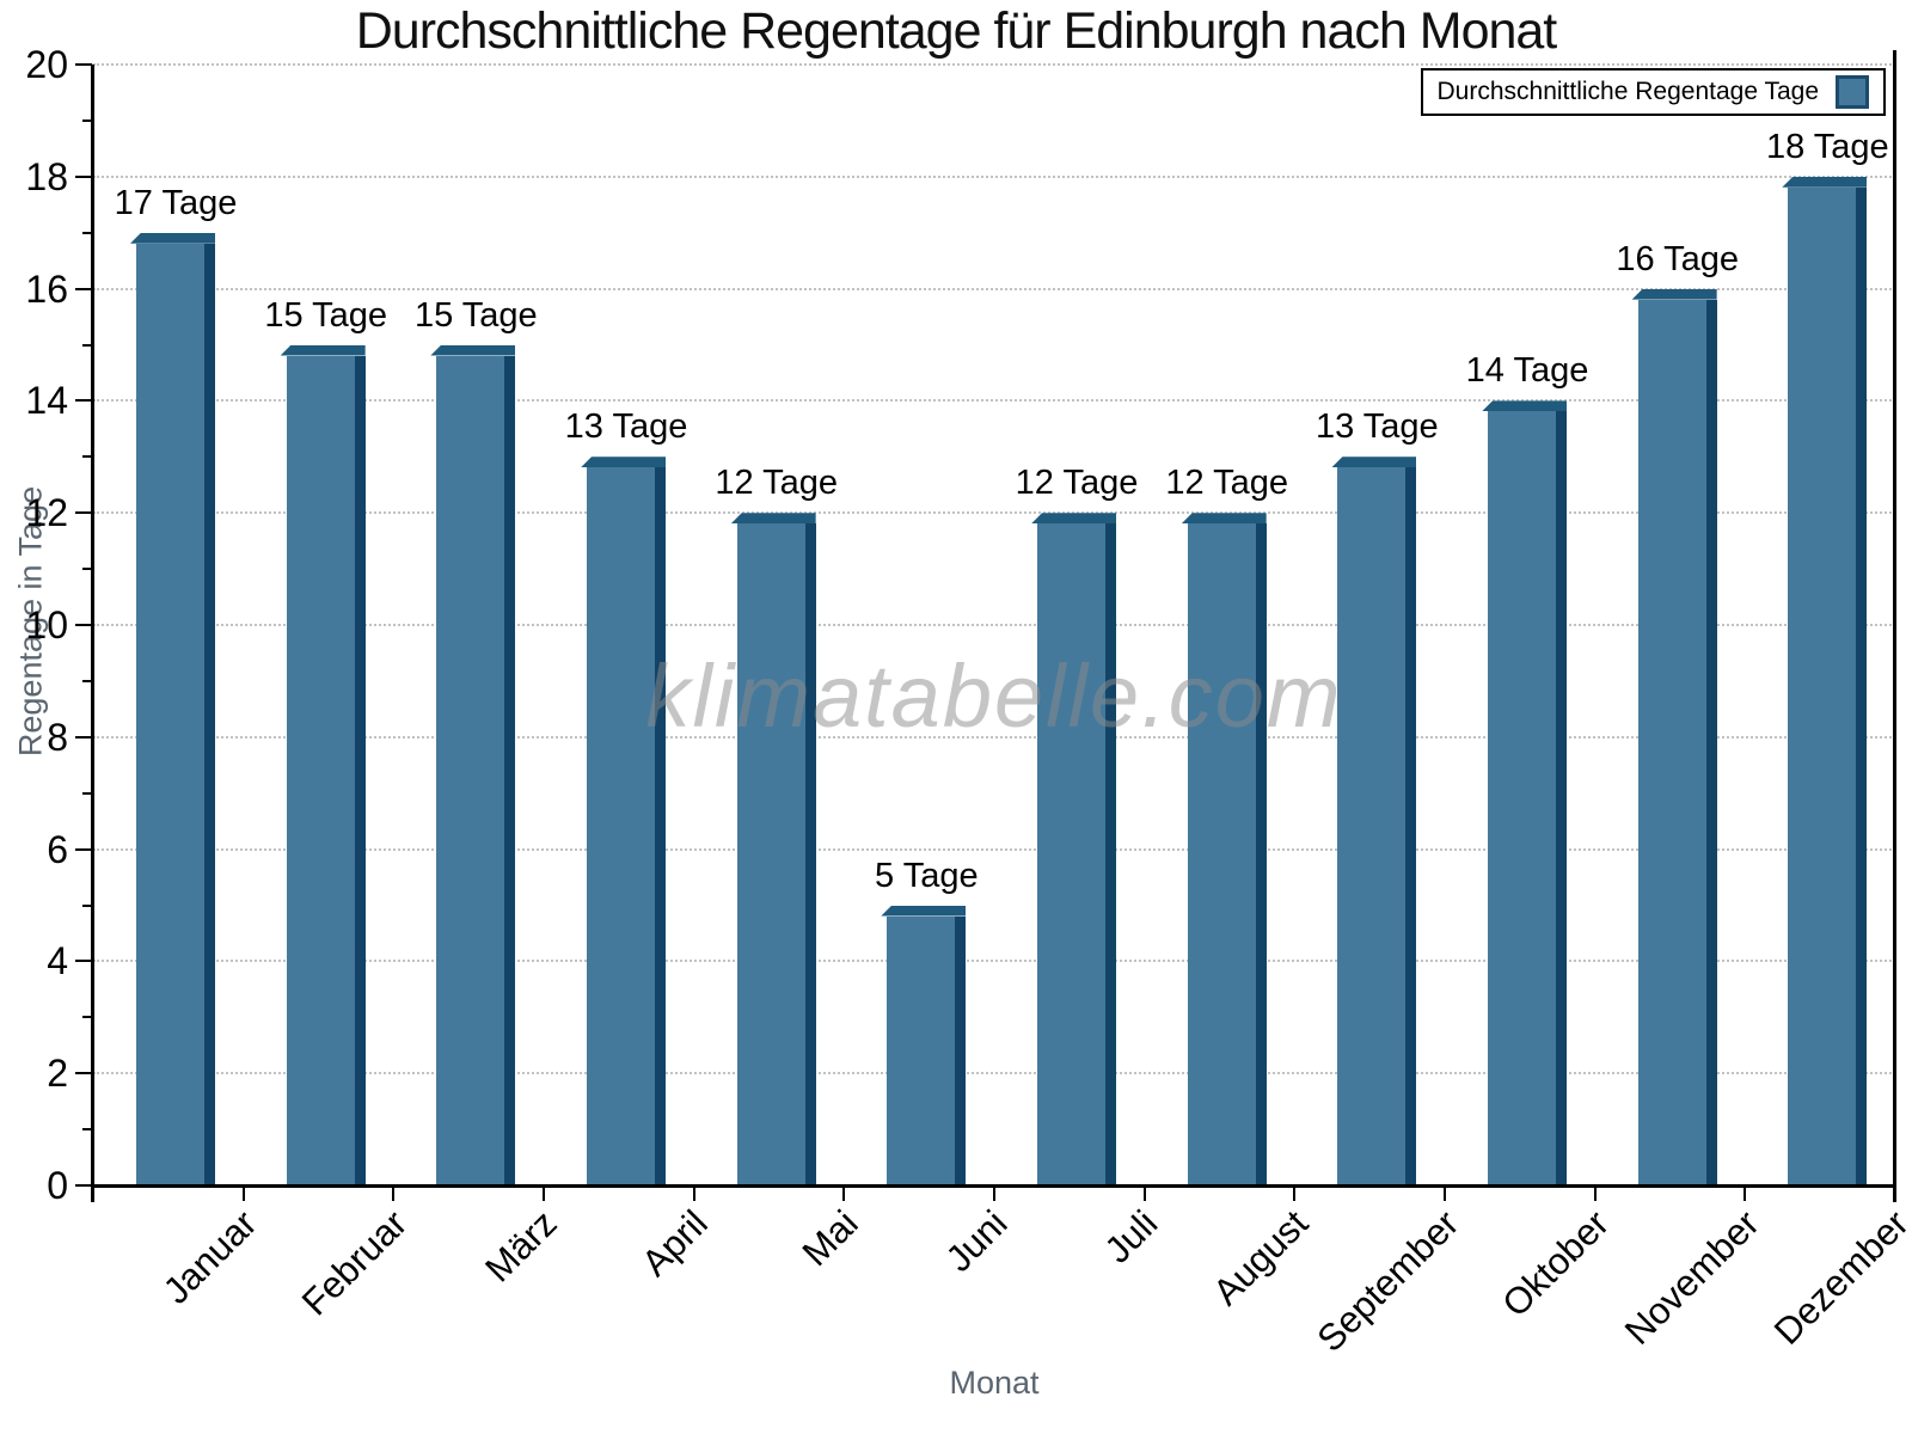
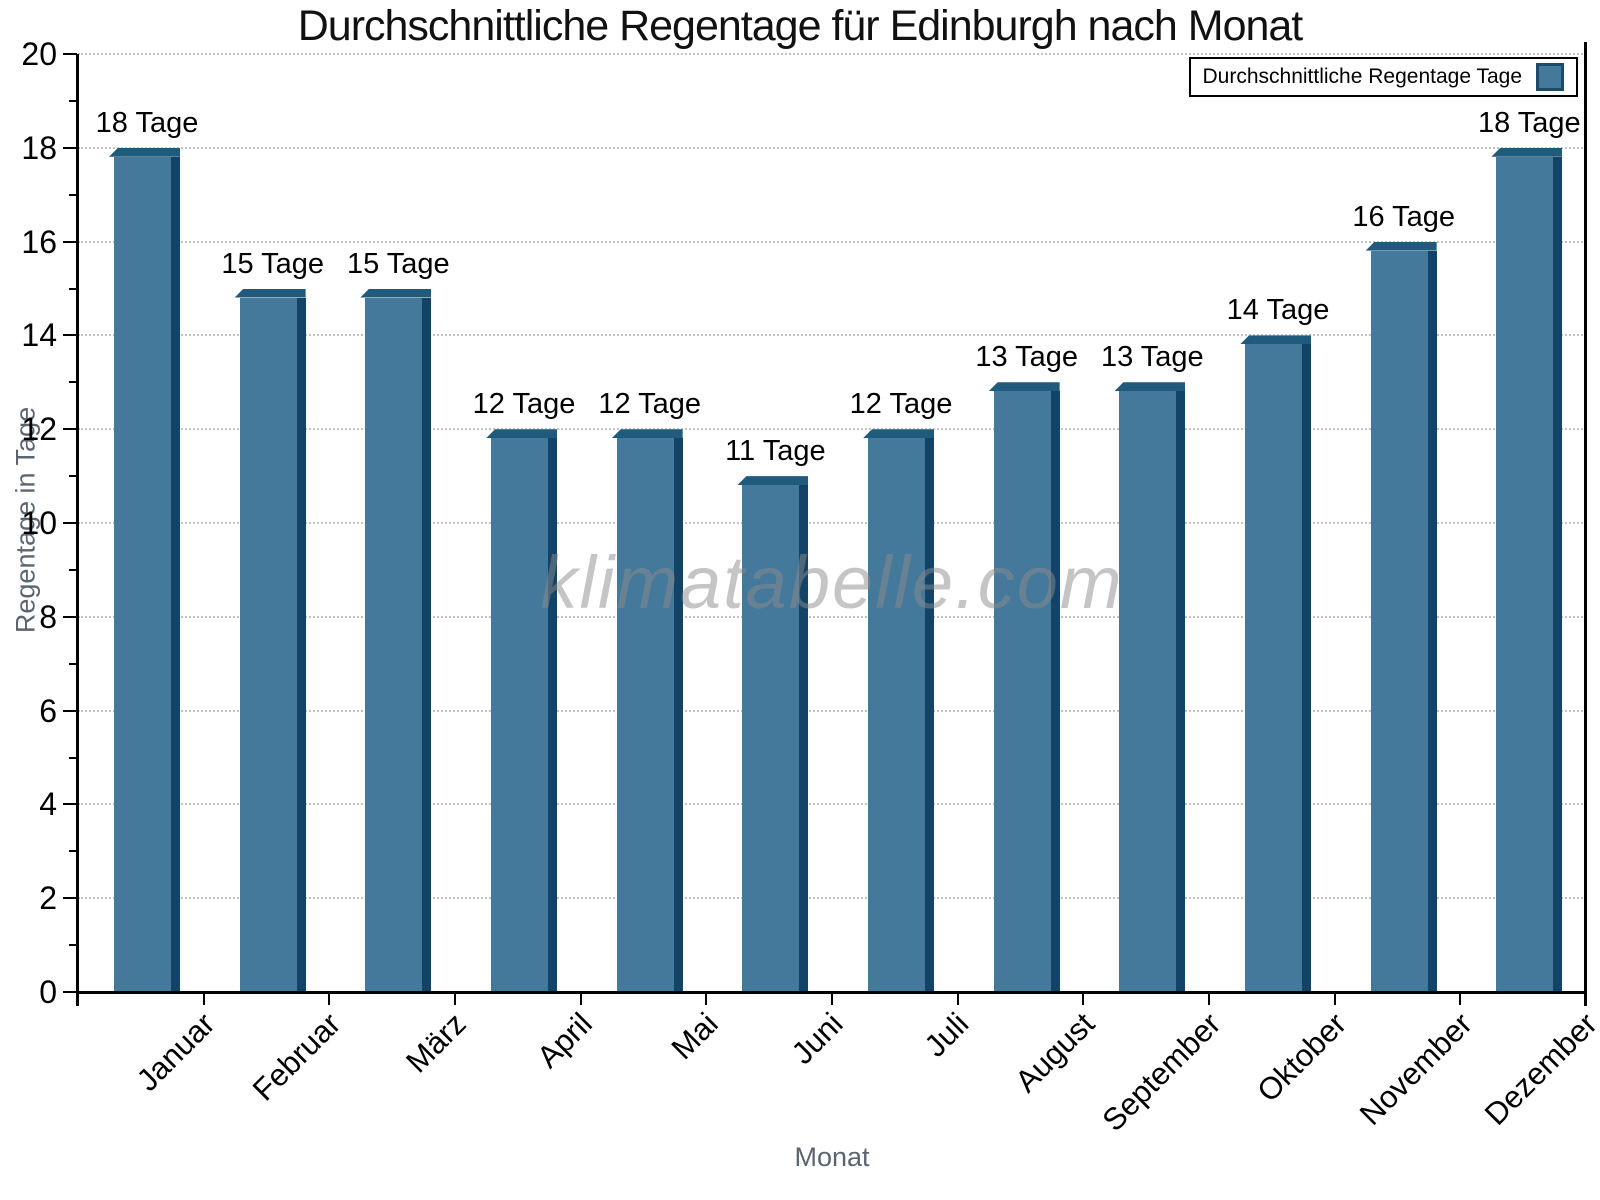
Januar: 17 -> 18
April: 13 -> 12
Juni: 5 -> 11
August: 12 -> 13
